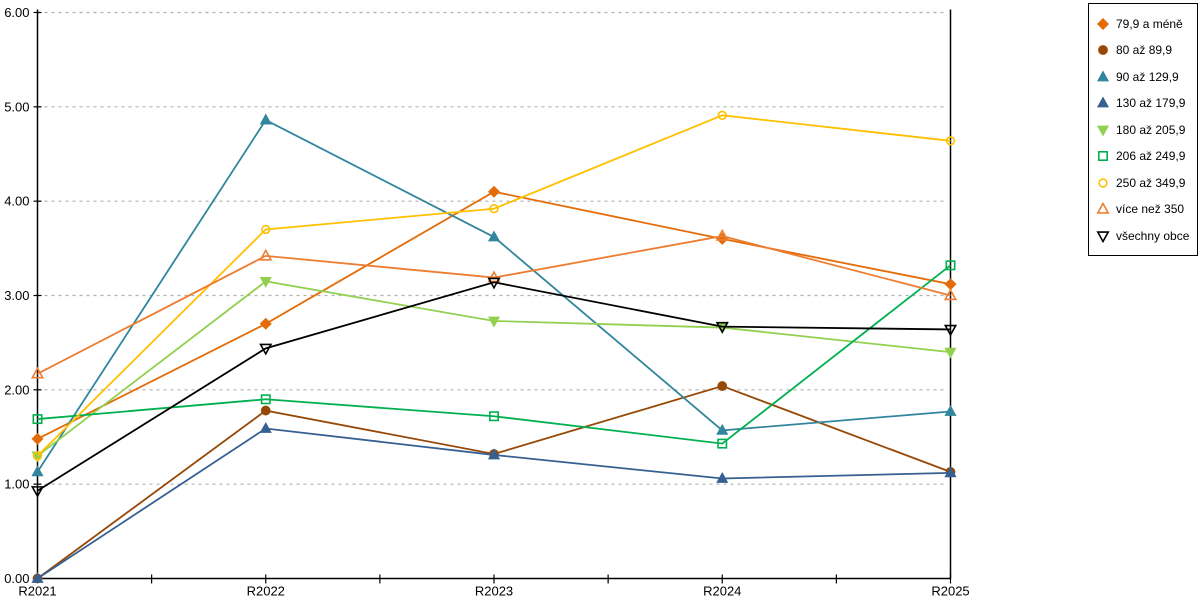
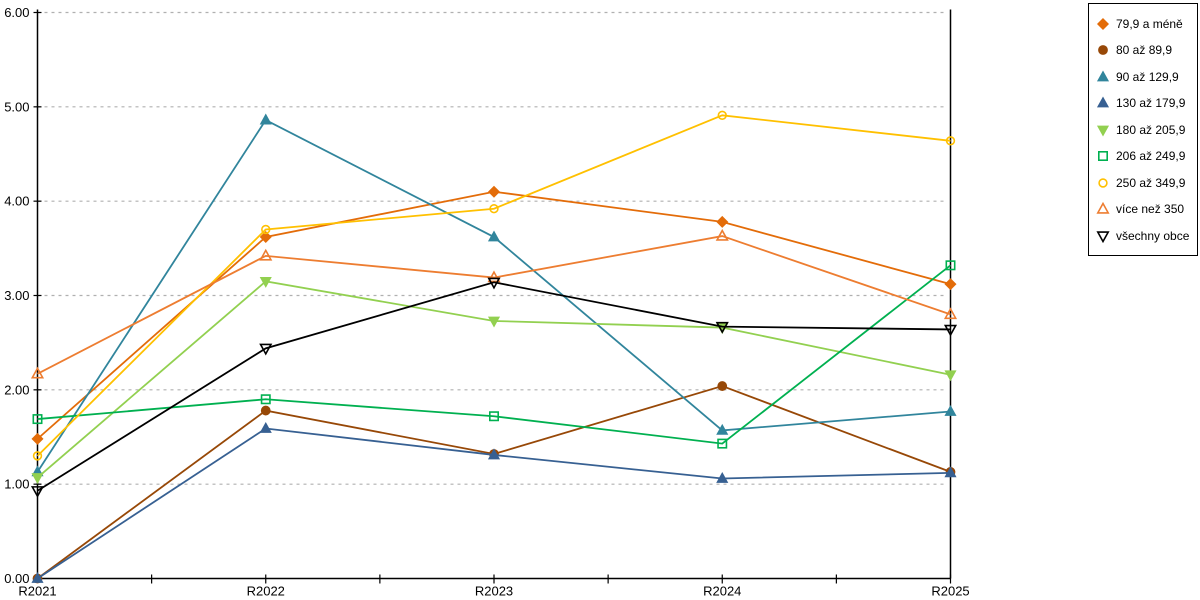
180 až 205,9/R2021: 1.3 -> 1.1
79,9 a méně/R2022: 2.7 -> 3.6
79,9 a méně/R2024: 3.6 -> 3.8
180 až 205,9/R2025: 2.4 -> 2.2
více než 350/R2025: 3.0 -> 2.8
